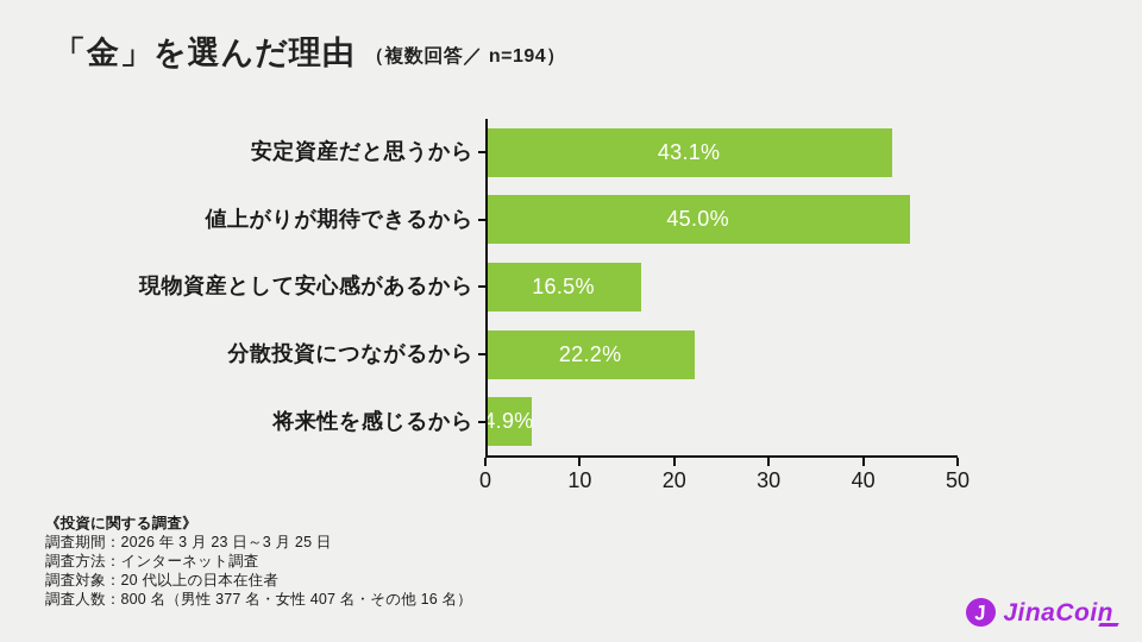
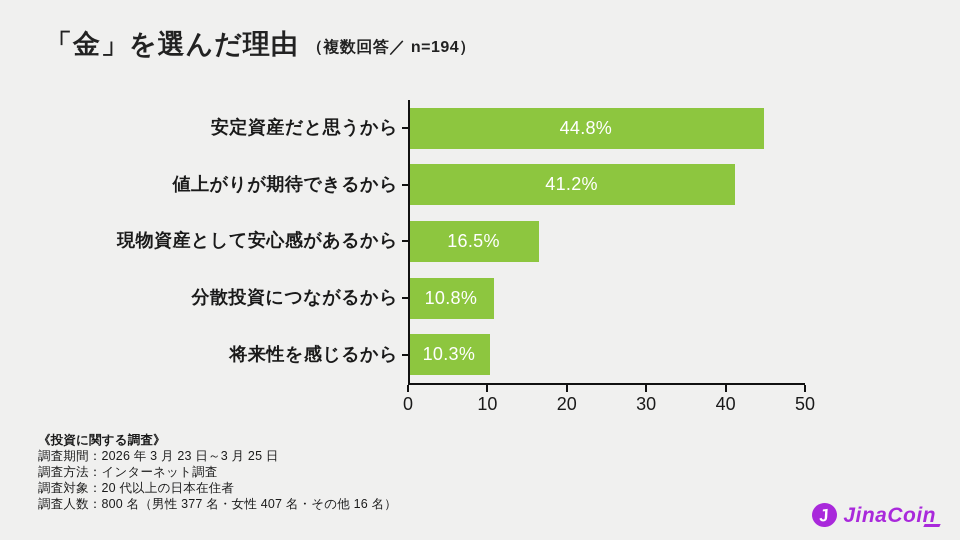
安定資産だと思うから: 43.1% -> 44.8%
値上がりが期待できるから: 45.0% -> 41.2%
分散投資につながるから: 22.2% -> 10.8%
将来性を感じるから: 4.9% -> 10.3%
